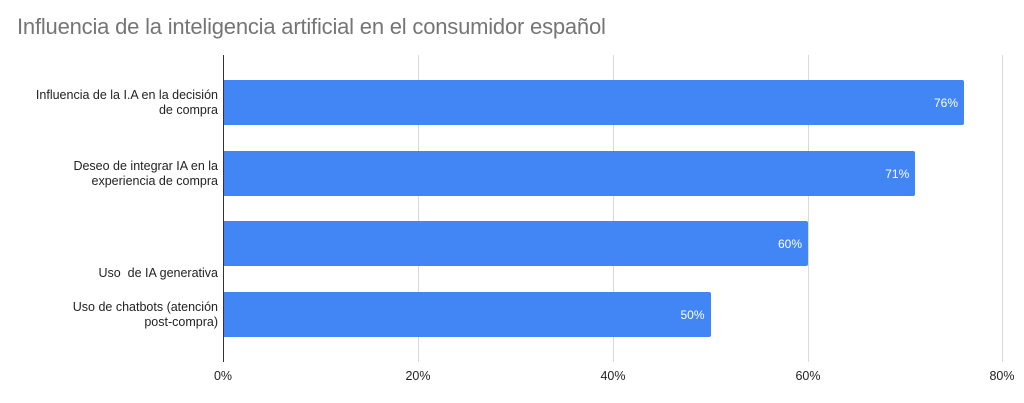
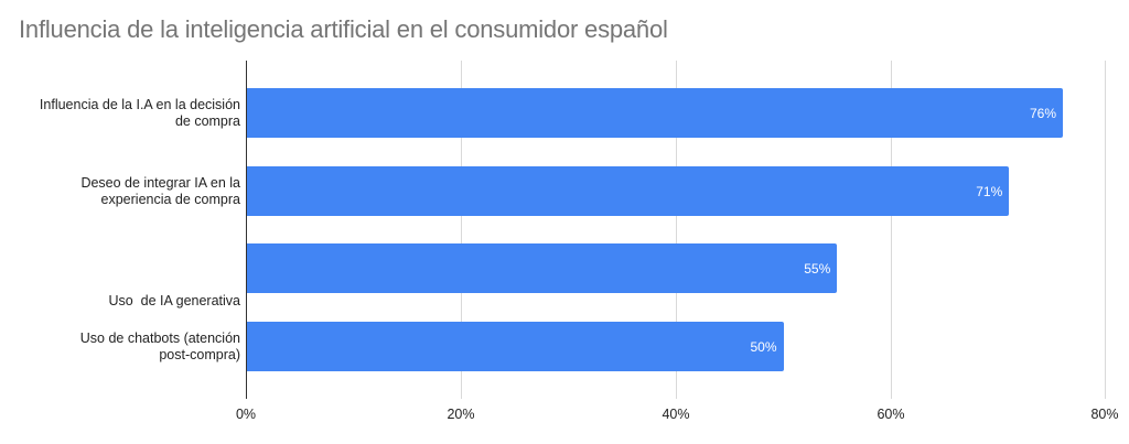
Uso de IA generativa: 60% -> 55%
